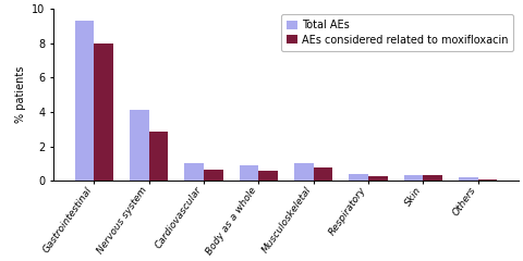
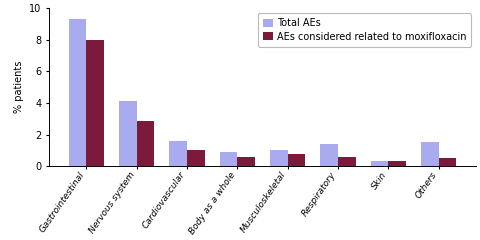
Total AEs/Cardiovascular: 1.0 -> 1.6
AEs considered related to moxifloxacin/Cardiovascular: 0.7 -> 1.0
Total AEs/Respiratory: 0.4 -> 1.4
AEs considered related to moxifloxacin/Respiratory: 0.2 -> 0.6
Total AEs/Others: 0.2 -> 1.5
AEs considered related to moxifloxacin/Others: 0.1 -> 0.5
